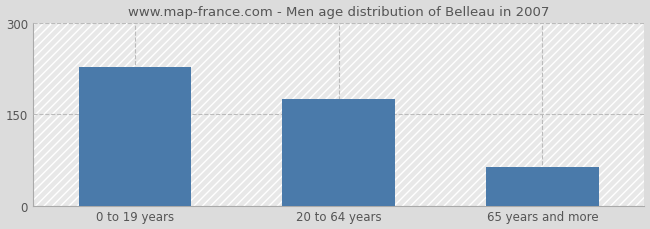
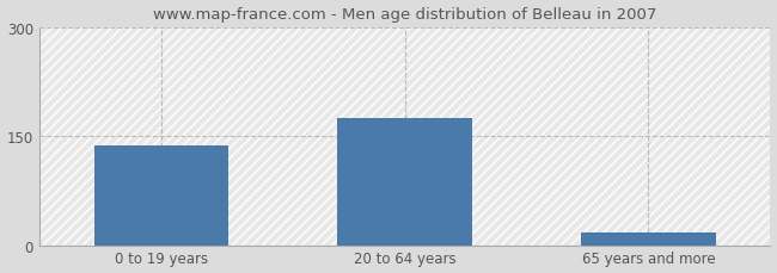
0 to 19 years: 228 -> 138
65 years and more: 64 -> 18
